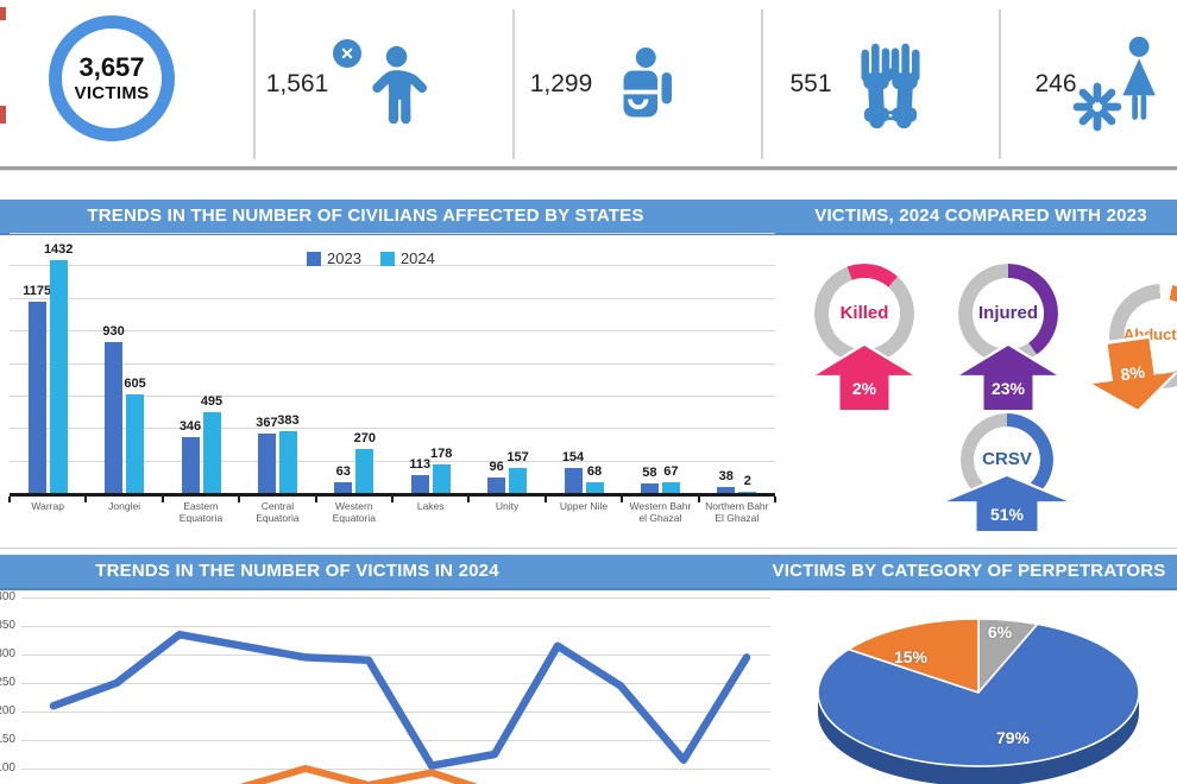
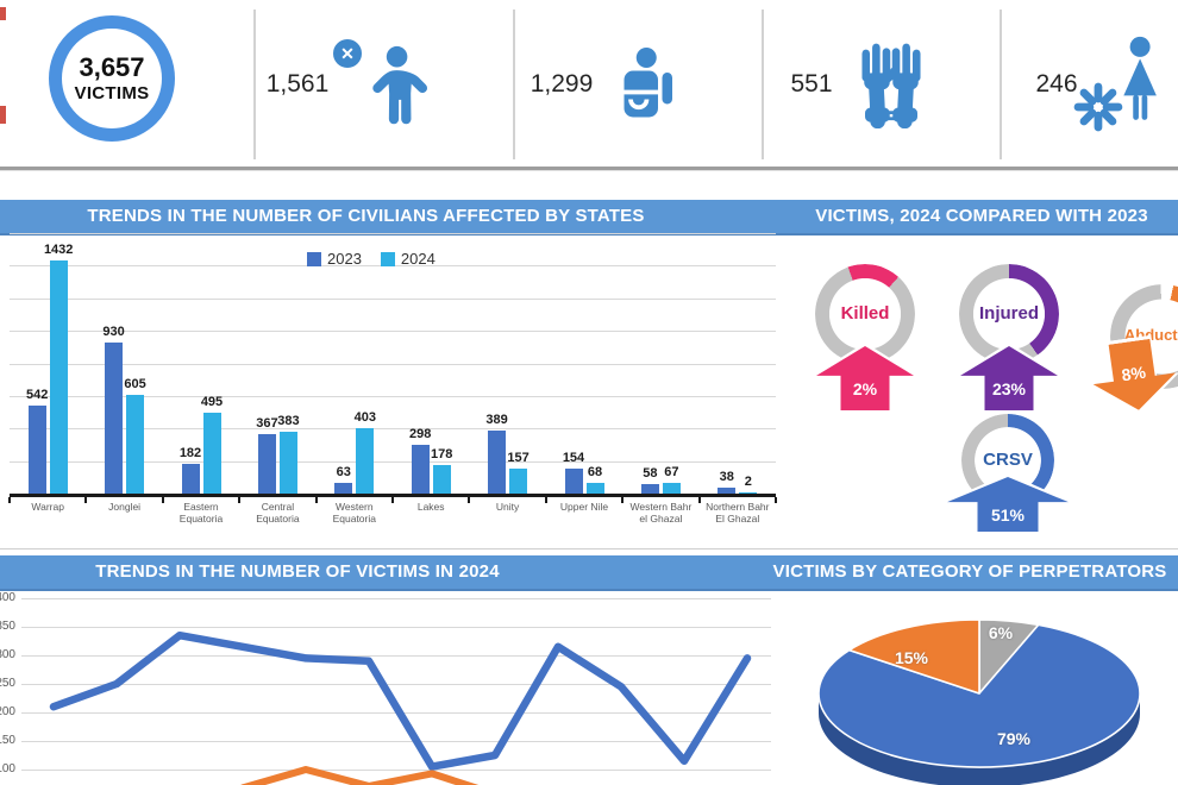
TRENDS IN THE NUMBER OF CIVILIANS AFFECTED BY STATES/2023/Warrap: 1175 -> 542
TRENDS IN THE NUMBER OF CIVILIANS AFFECTED BY STATES/2023/Eastern Equatoria: 346 -> 182
TRENDS IN THE NUMBER OF CIVILIANS AFFECTED BY STATES/2024/Western Equatoria: 270 -> 403
TRENDS IN THE NUMBER OF CIVILIANS AFFECTED BY STATES/2023/Lakes: 113 -> 298
TRENDS IN THE NUMBER OF CIVILIANS AFFECTED BY STATES/2023/Unity: 96 -> 389
